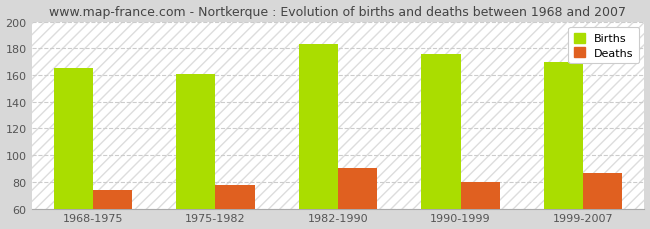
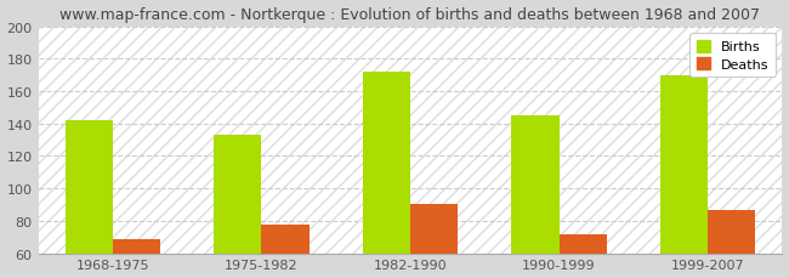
Births/1968-1975: 165 -> 142
Deaths/1968-1975: 74 -> 69
Births/1975-1982: 161 -> 133
Births/1982-1990: 183 -> 172
Births/1990-1999: 176 -> 145
Deaths/1990-1999: 80 -> 72
